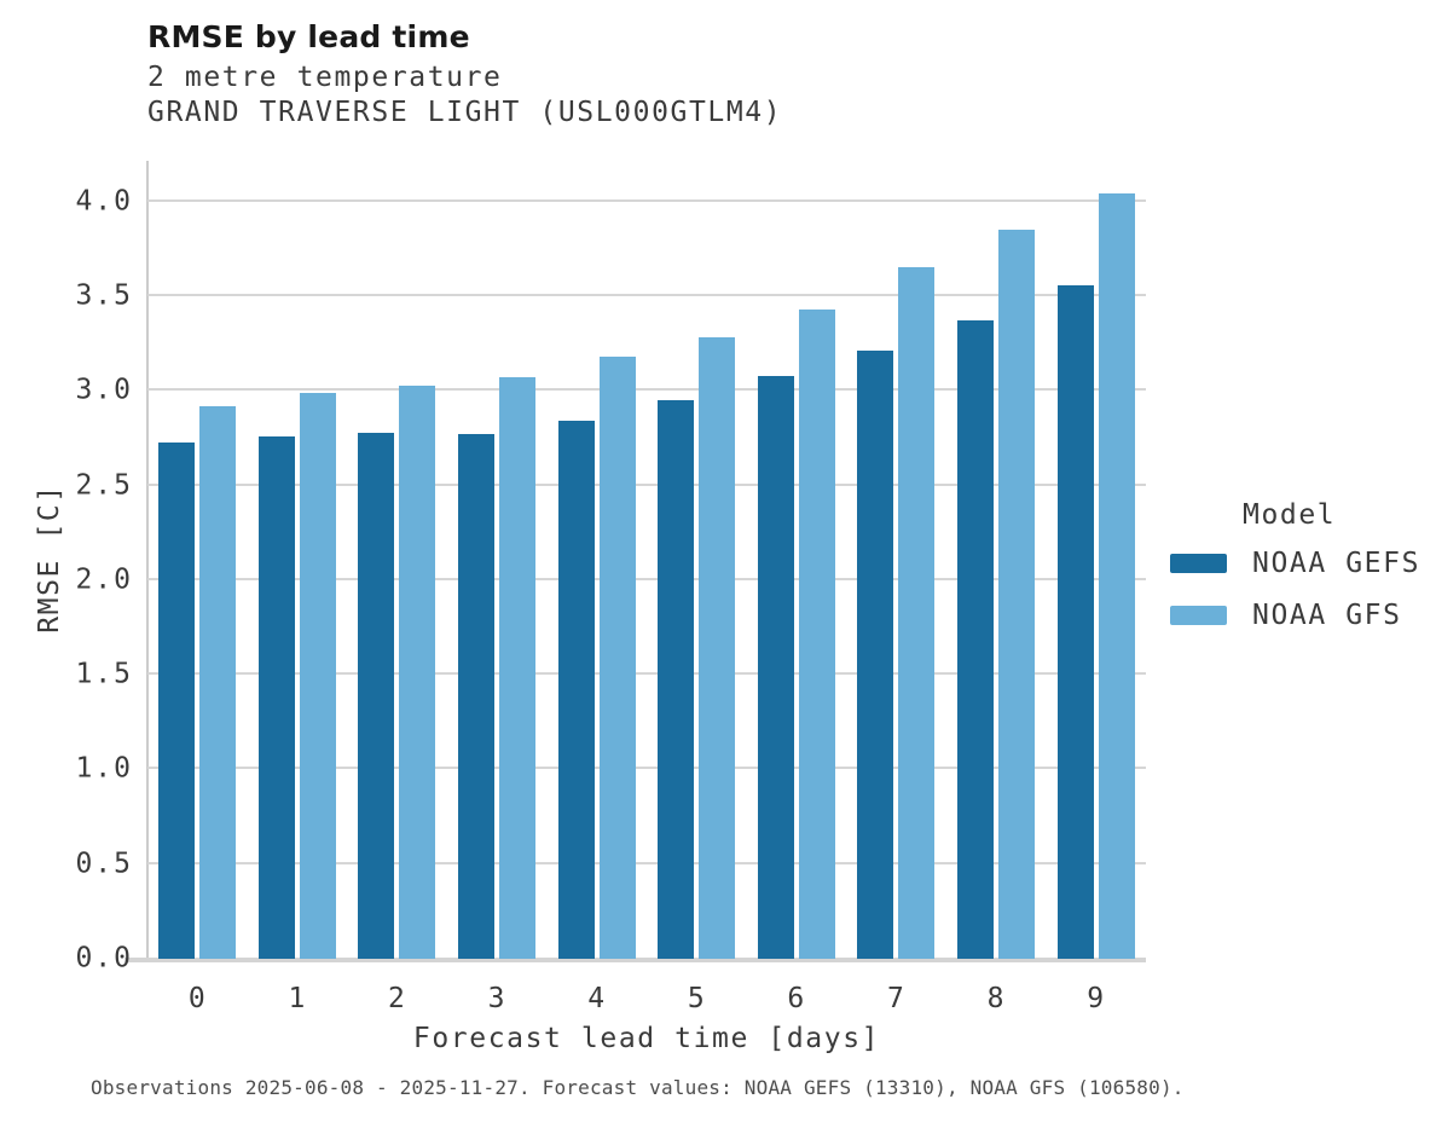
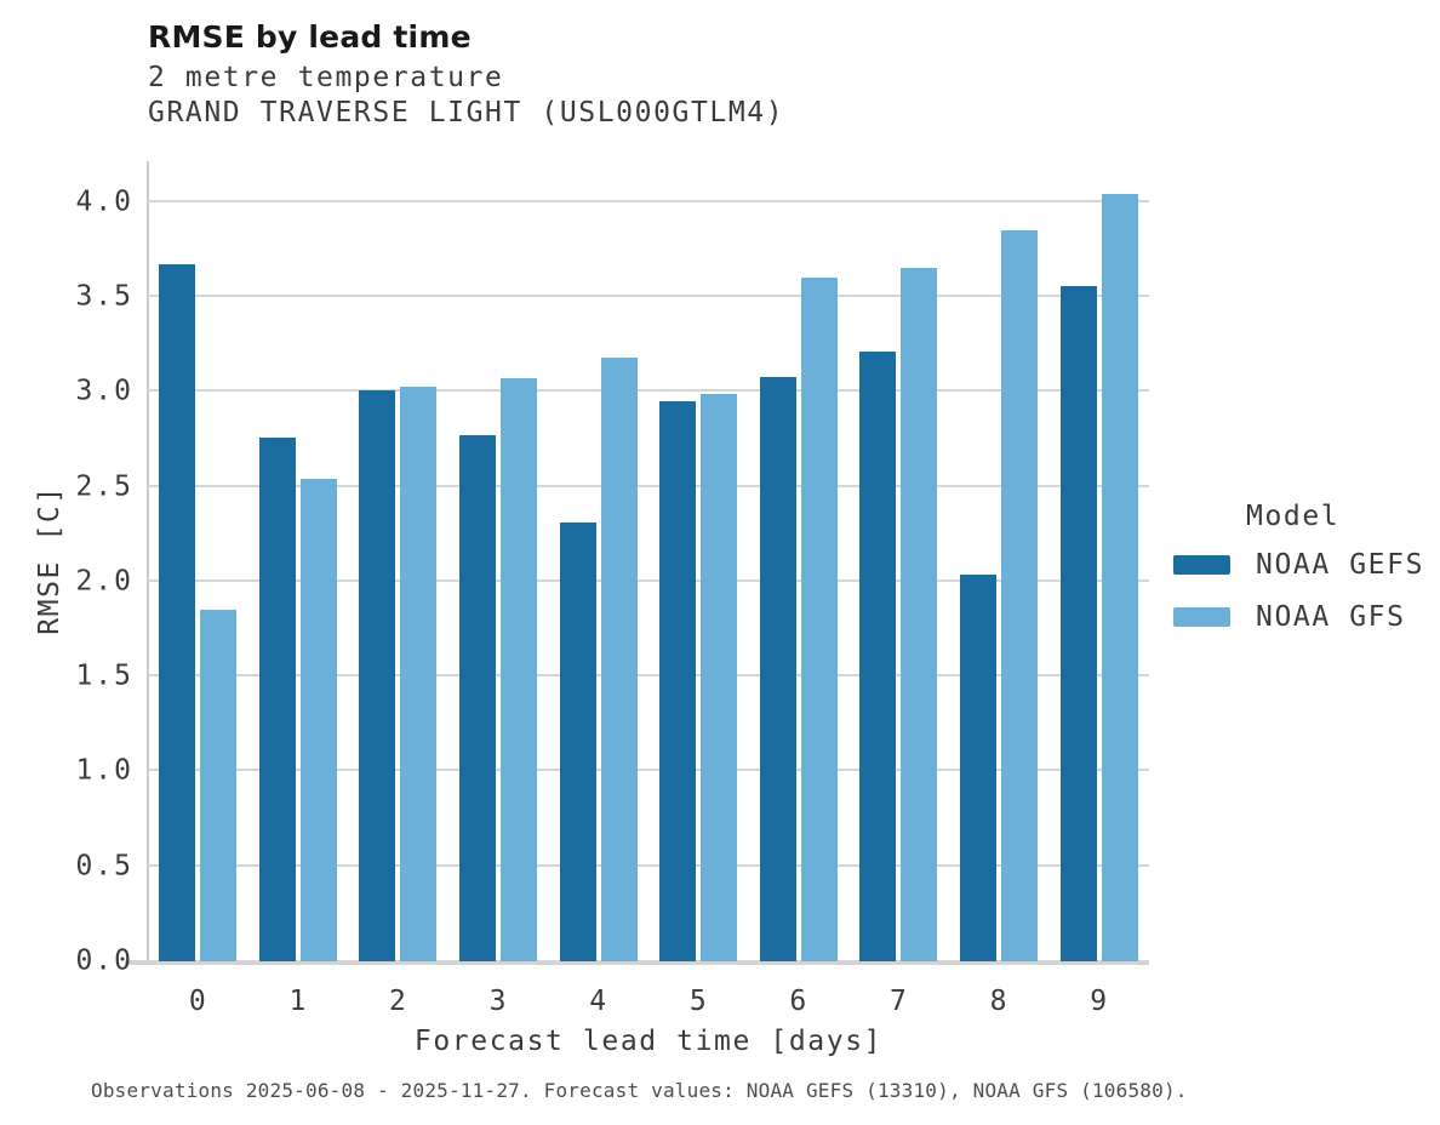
NOAA GEFS/0: 2.73 -> 3.67
NOAA GFS/0: 2.92 -> 1.85
NOAA GFS/1: 2.99 -> 2.54
NOAA GEFS/2: 2.78 -> 3.01
NOAA GEFS/4: 2.84 -> 2.31
NOAA GFS/5: 3.28 -> 2.99
NOAA GFS/6: 3.43 -> 3.60
NOAA GEFS/8: 3.37 -> 2.04
